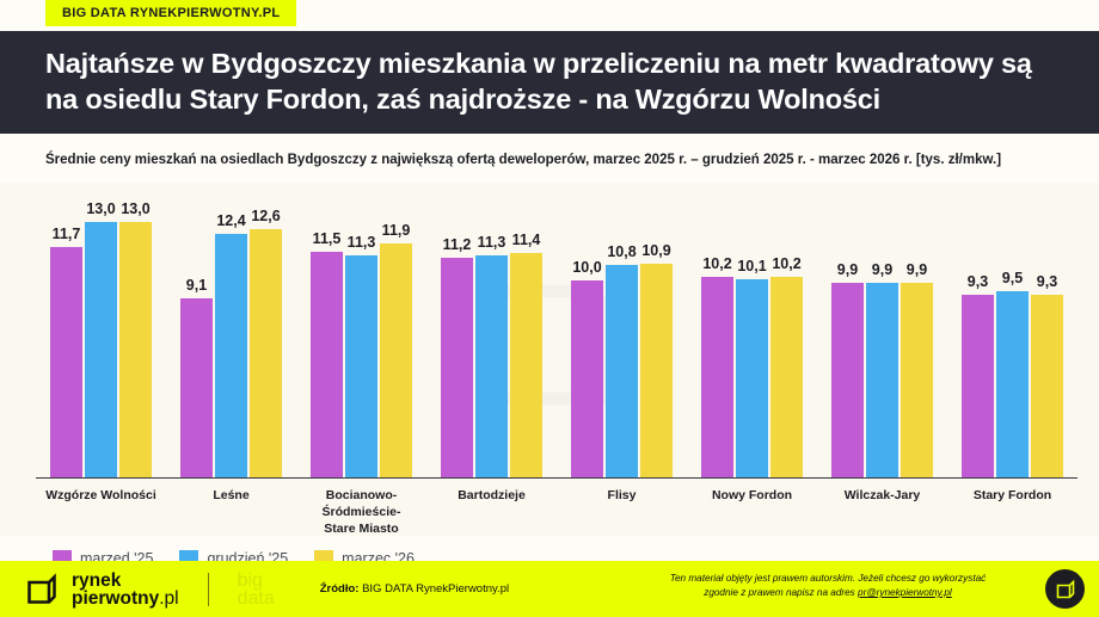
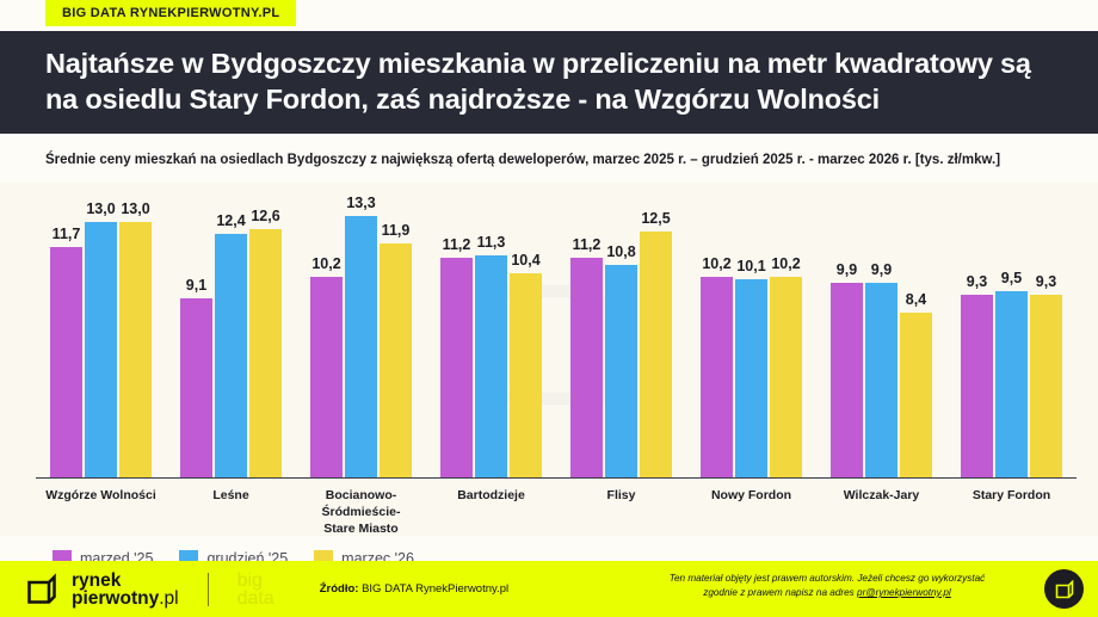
marzed '25/Bocianowo-Śródmieście-Stare Miasto: 11,5 -> 10,2
grudzień '25/Bocianowo-Śródmieście-Stare Miasto: 11,3 -> 13,3
marzec '26/Bartodzieje: 11,4 -> 10,4
marzed '25/Flisy: 10,0 -> 11,2
marzec '26/Flisy: 10,9 -> 12,5
marzec '26/Wilczak-Jary: 9,9 -> 8,4
